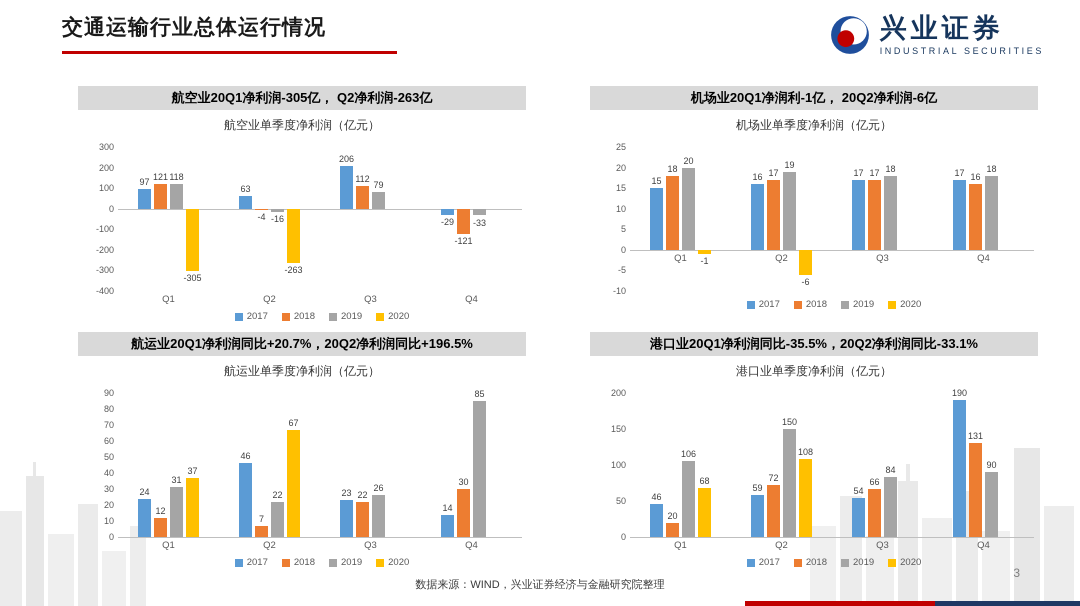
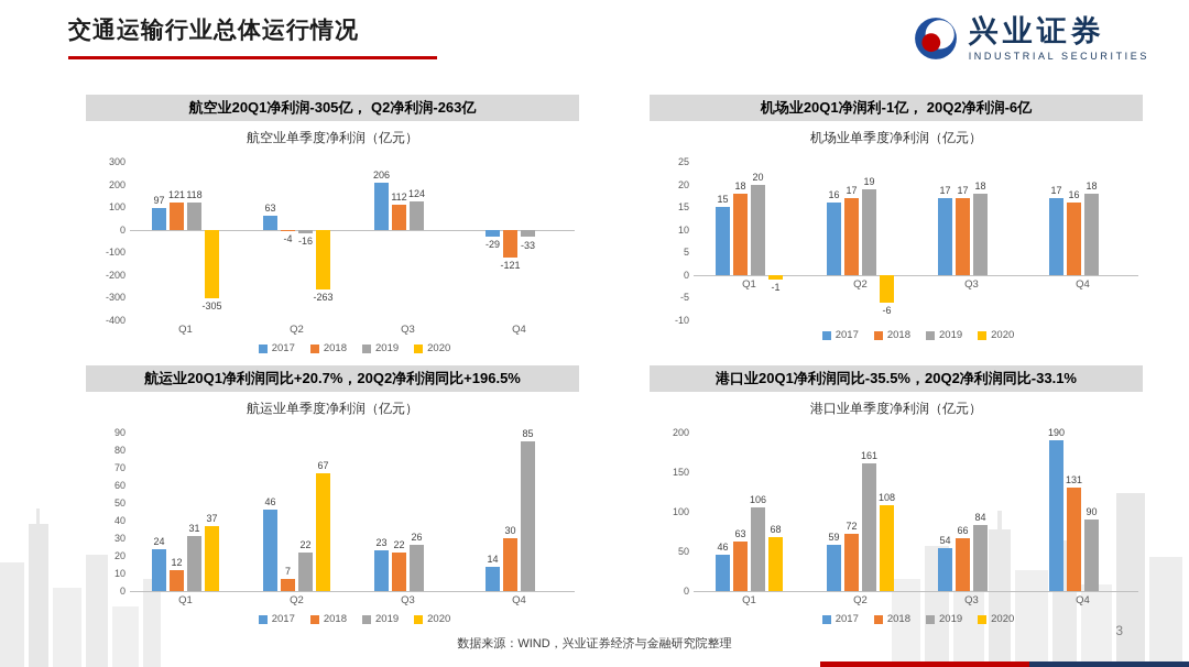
航空业单季度净利润（亿元）/2019/Q3: 79 -> 124
港口业单季度净利润（亿元）/2018/Q1: 20 -> 63
港口业单季度净利润（亿元）/2019/Q2: 150 -> 161
